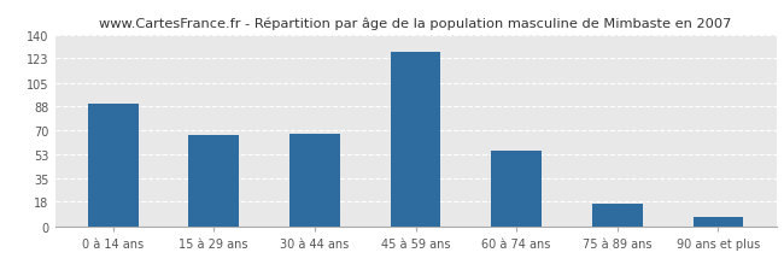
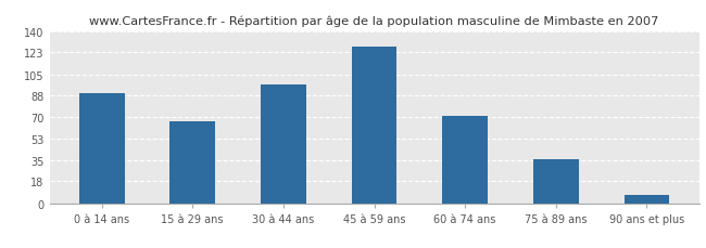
30 à 44 ans: 68 -> 97
60 à 74 ans: 55 -> 71
75 à 89 ans: 16 -> 36
